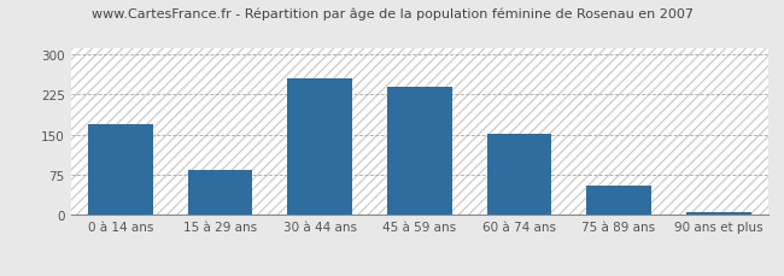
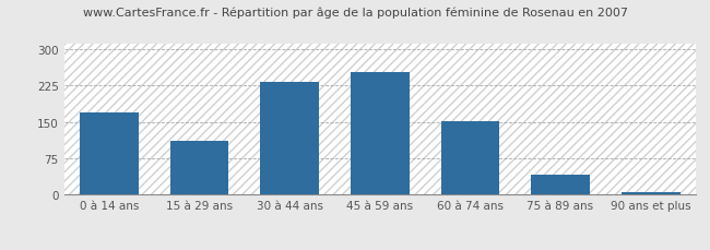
15 à 29 ans: 85 -> 110
30 à 44 ans: 255 -> 232
45 à 59 ans: 240 -> 252
75 à 89 ans: 55 -> 42
